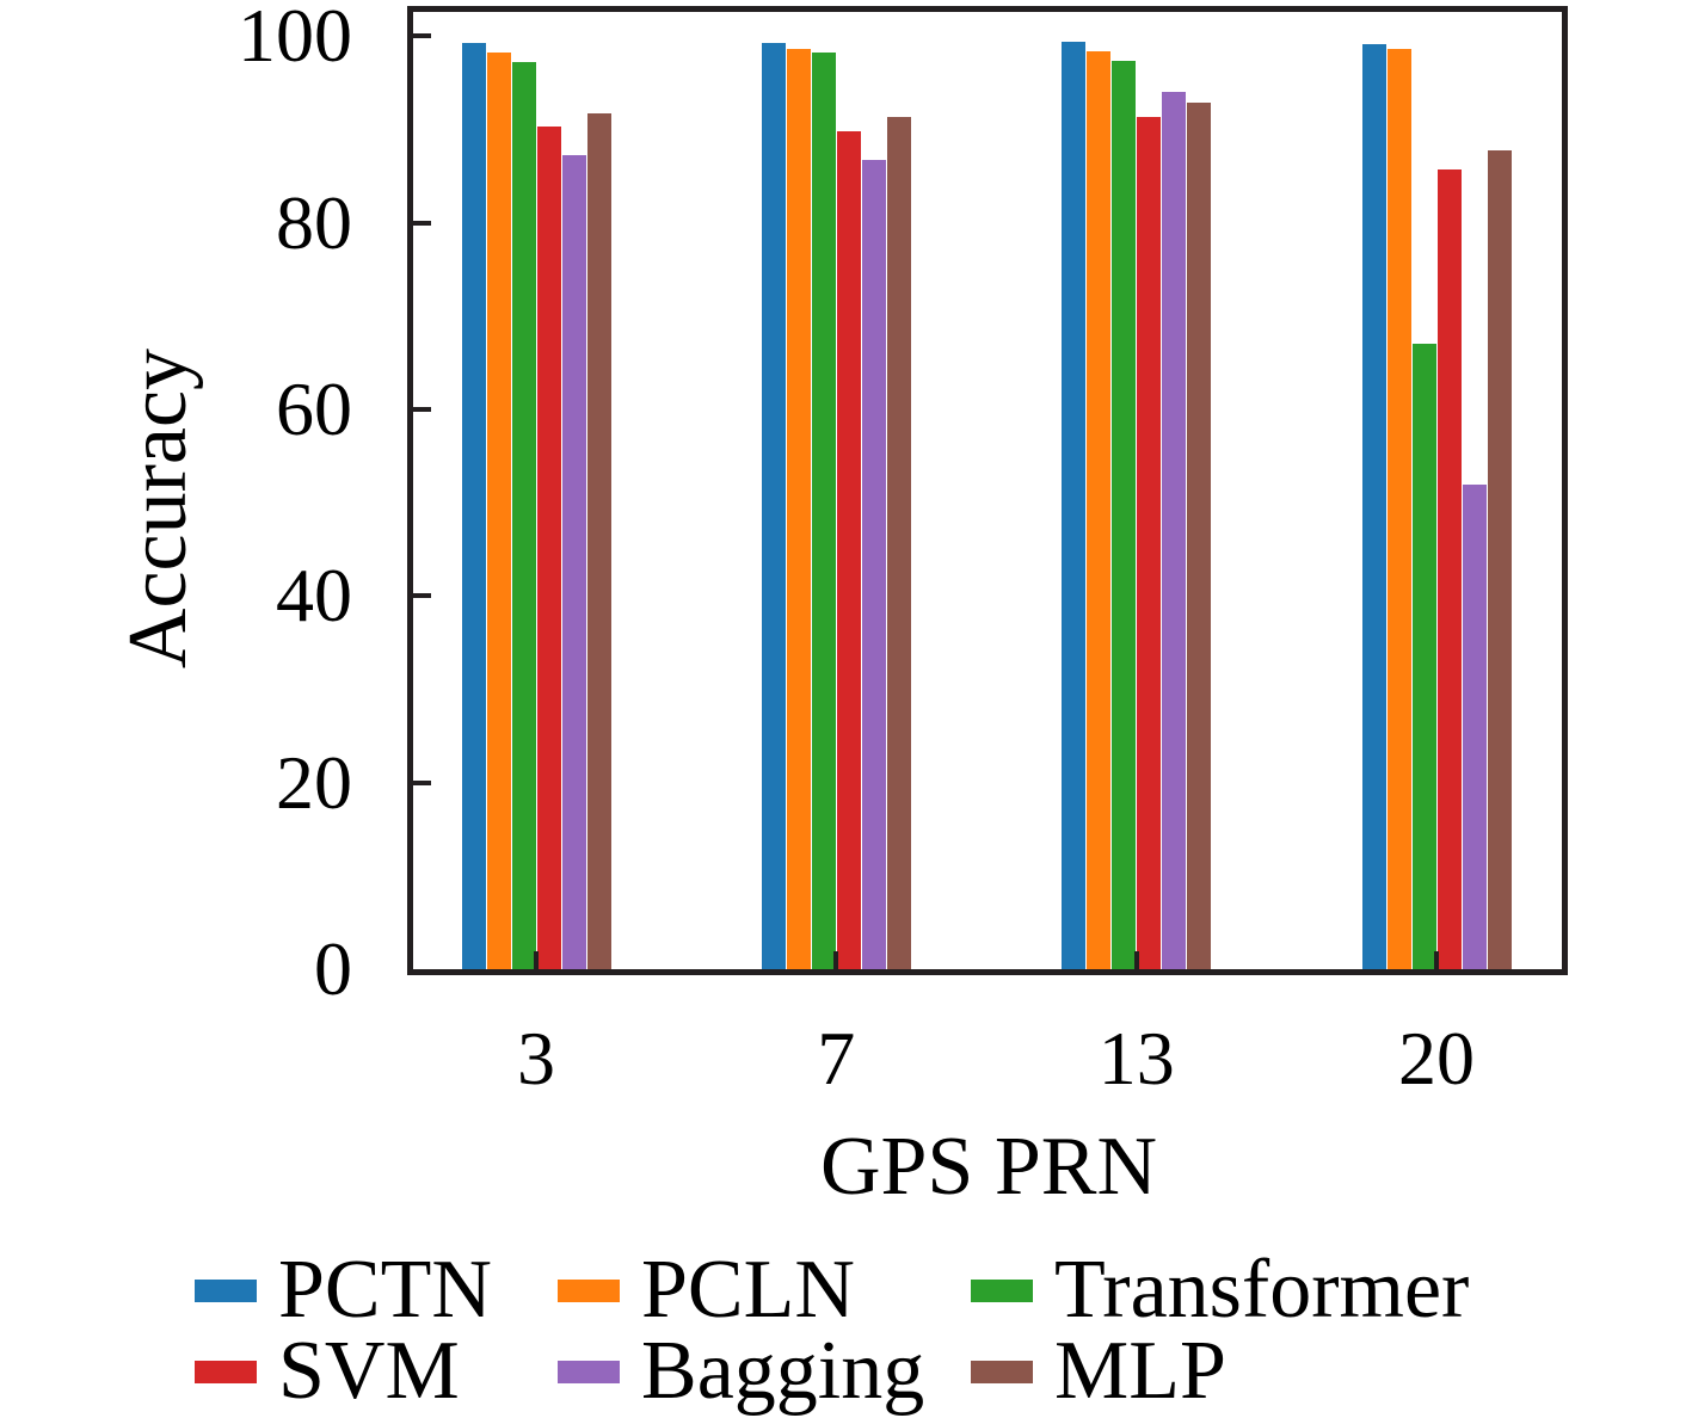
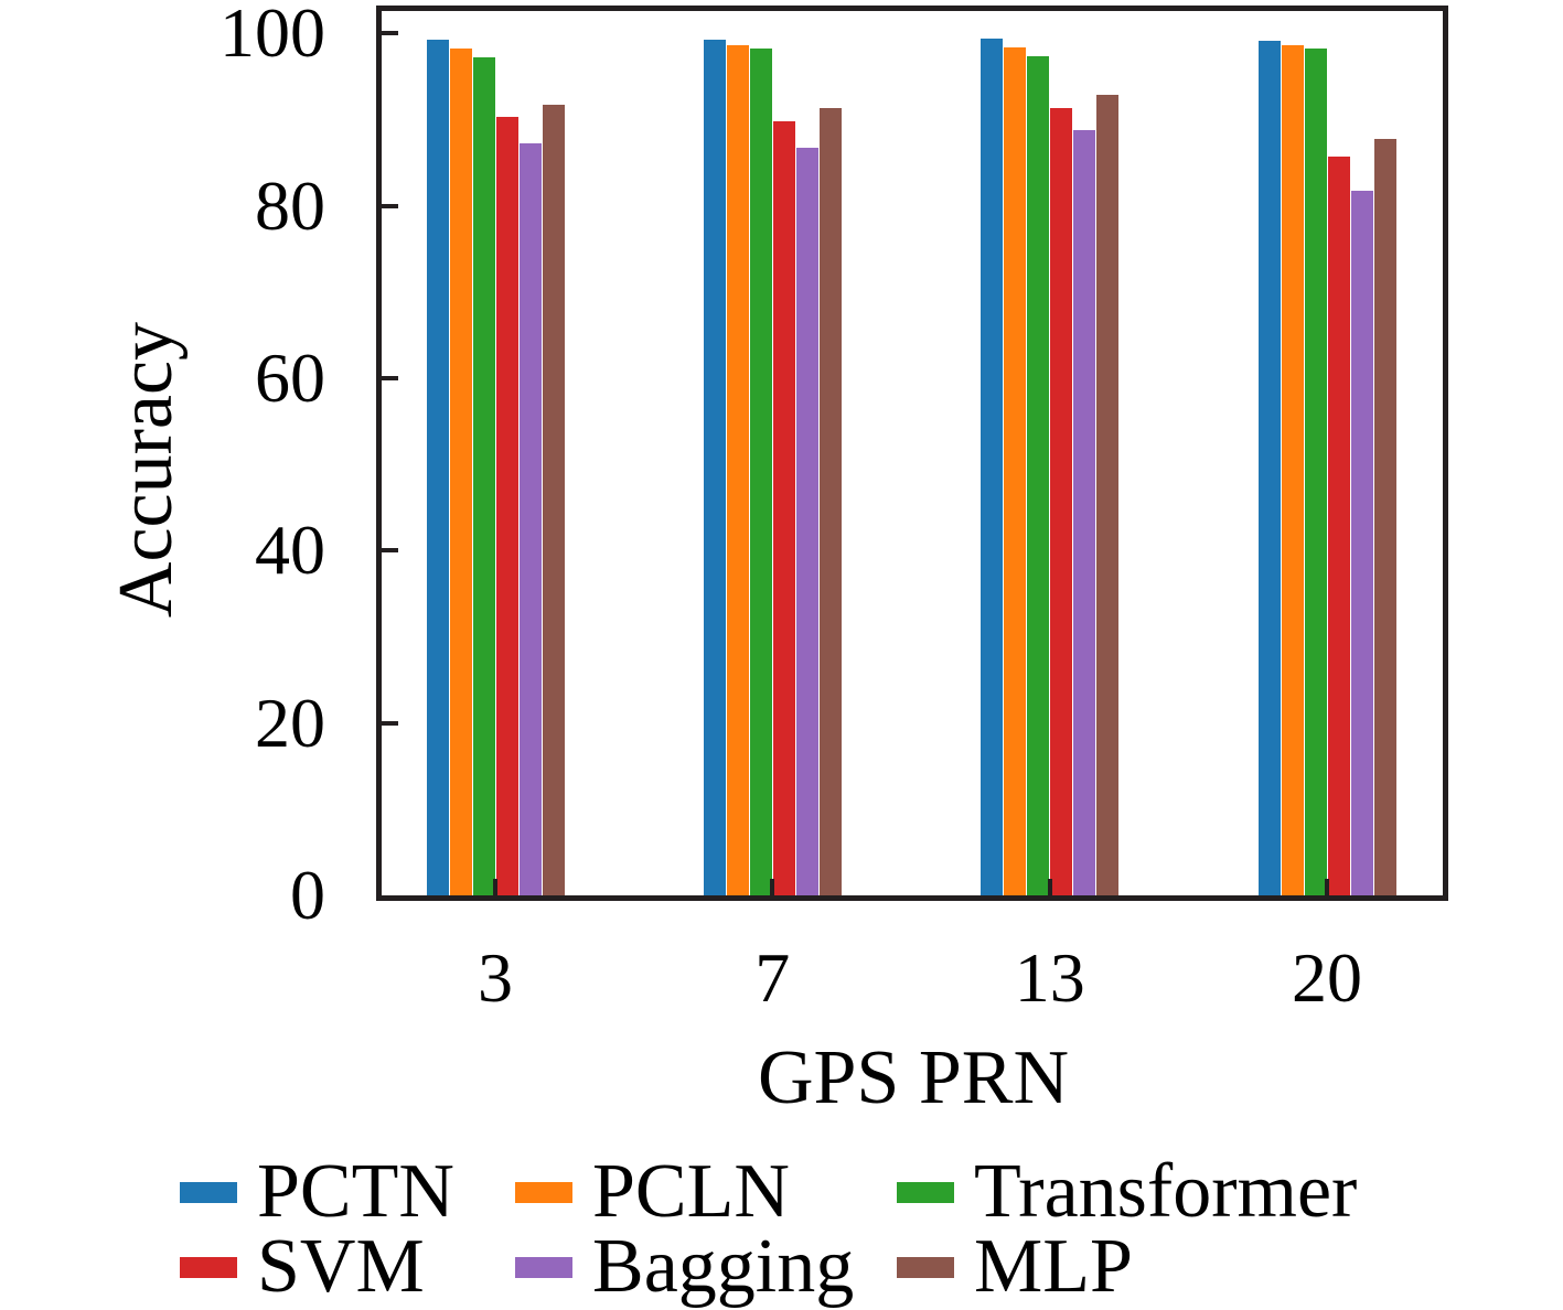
Bagging/13: 94 -> 89
Transformer/20: 67 -> 98
Bagging/20: 52 -> 82
